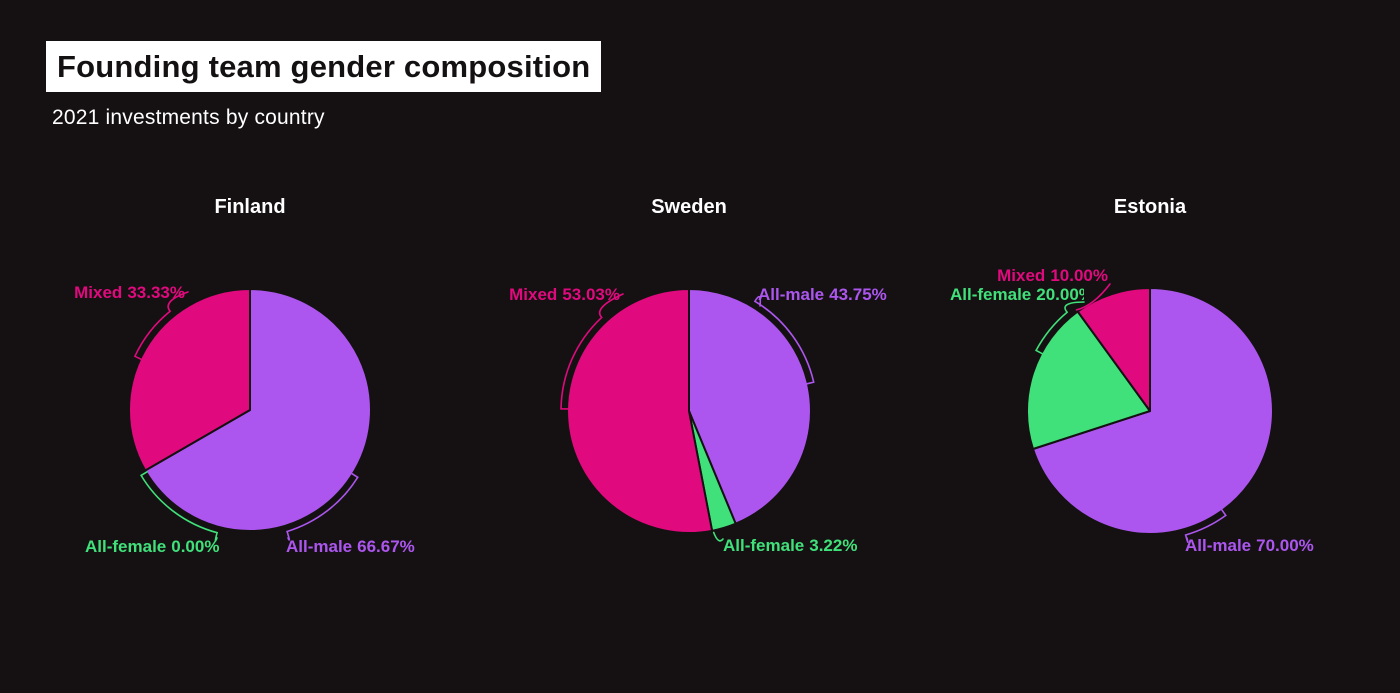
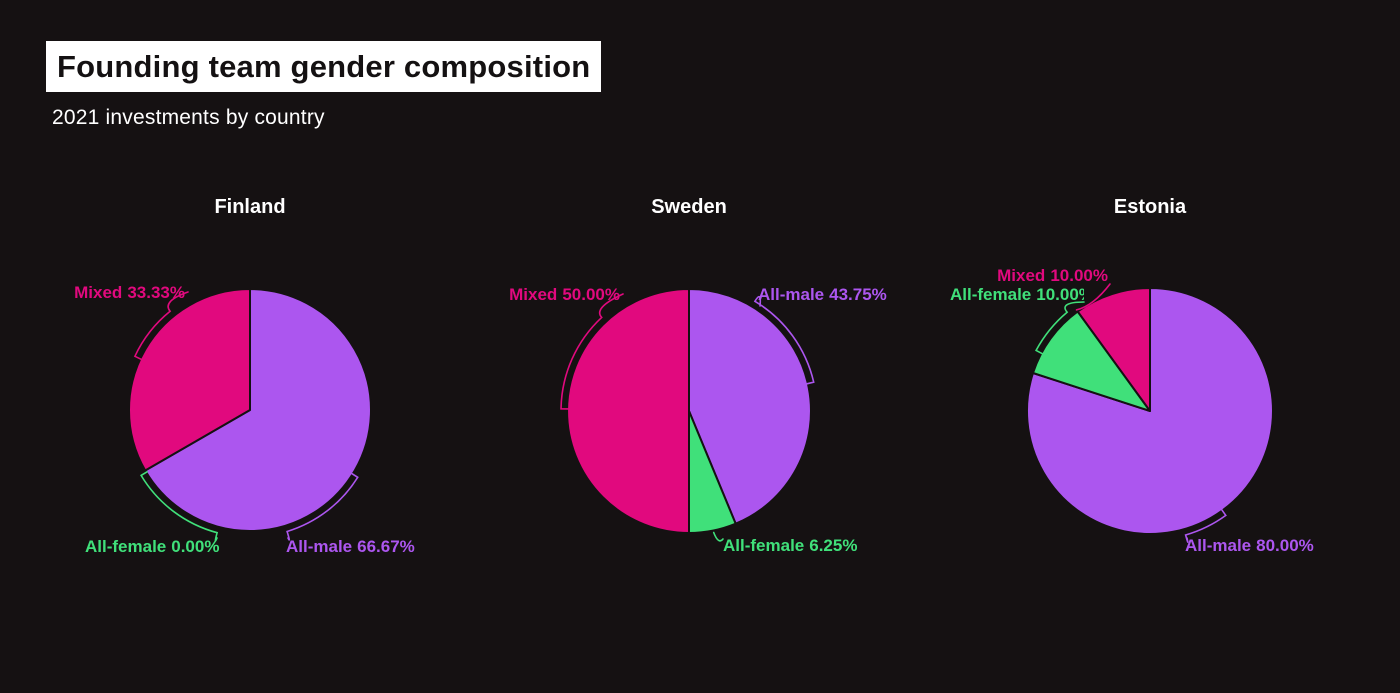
Sweden/All-female: 3.22% -> 6.25%
Sweden/Mixed: 53.03% -> 50.00%
Estonia/All-male: 70.00% -> 80.00%
Estonia/All-female: 20.00% -> 10.00%
